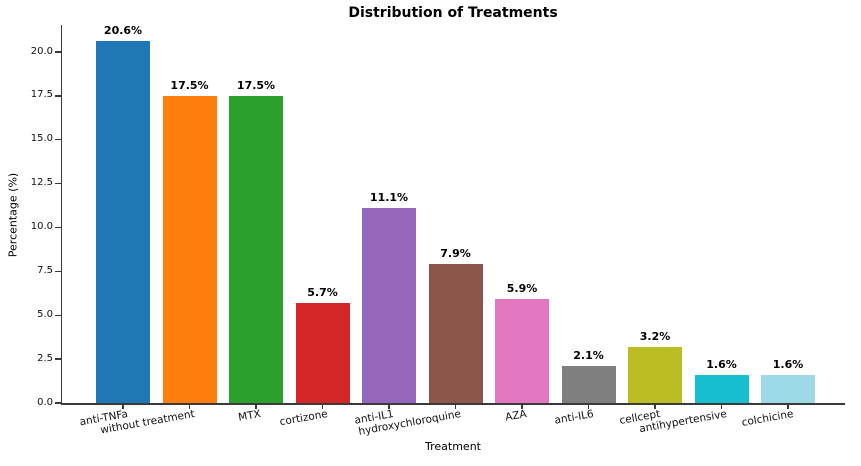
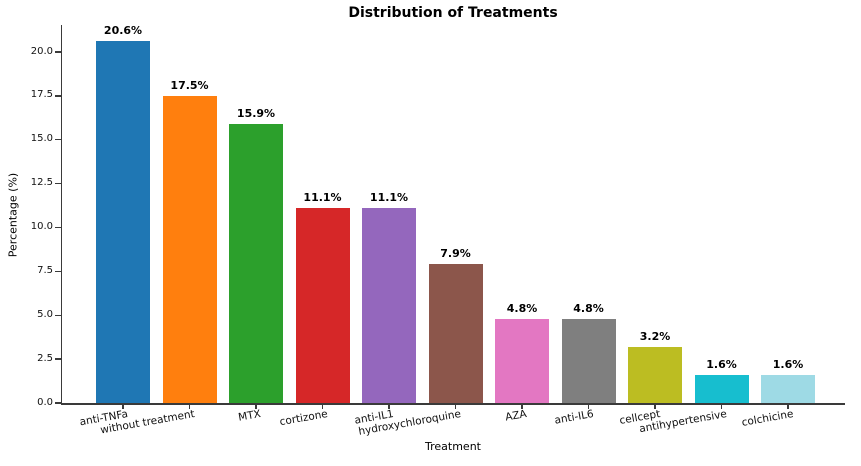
MTX: 17.5% -> 15.9%
cortizone: 5.7% -> 11.1%
AZA: 5.9% -> 4.8%
anti-IL6: 2.1% -> 4.8%
